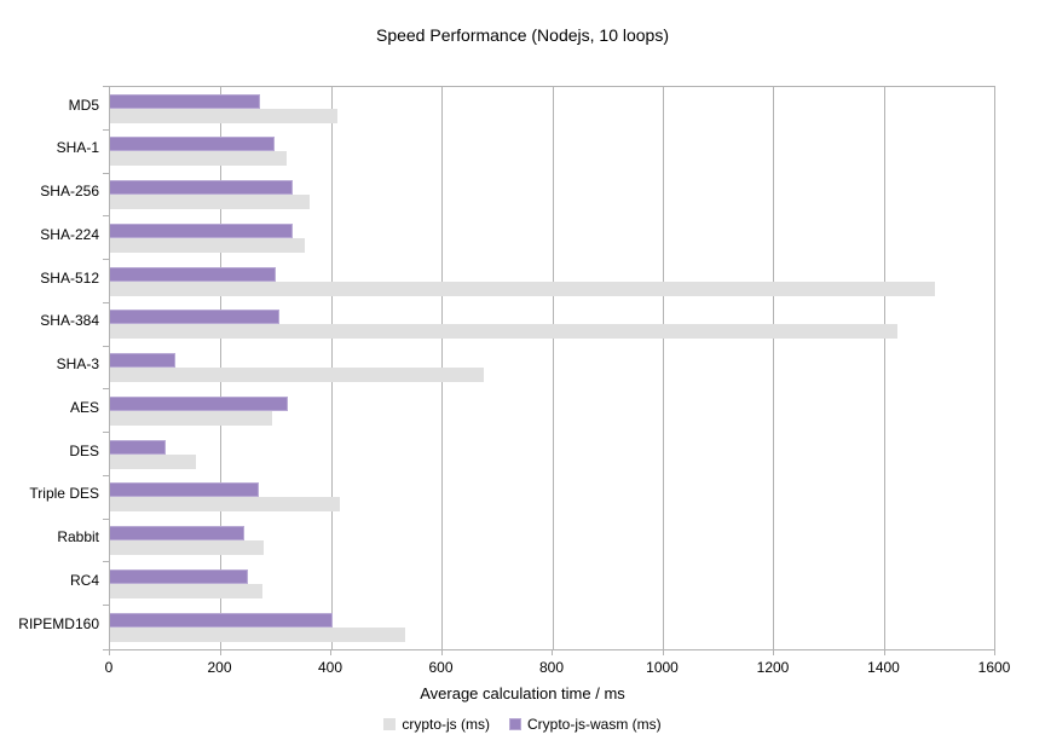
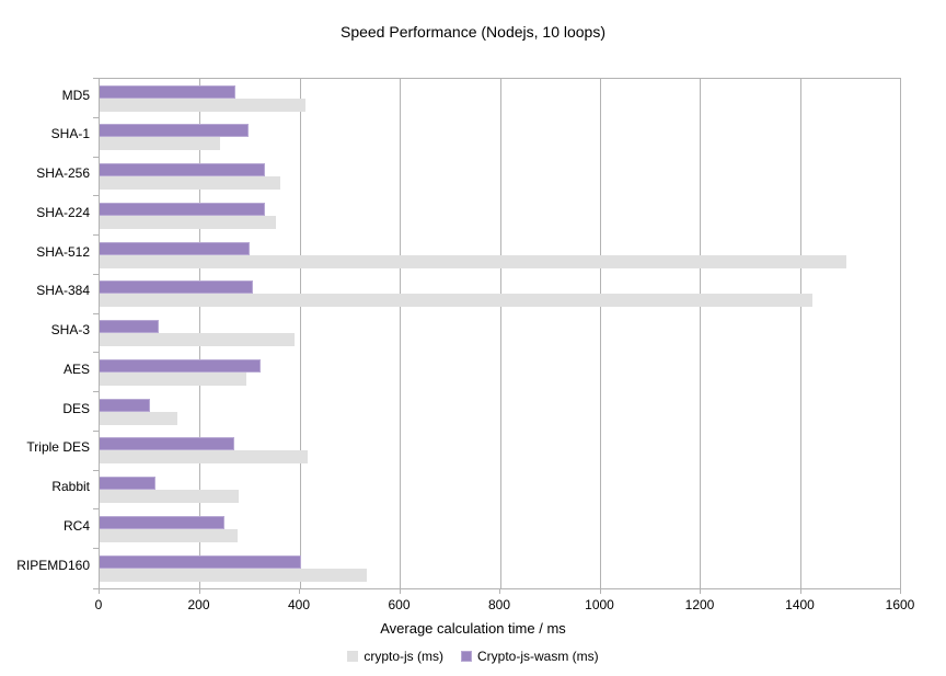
crypto-js (ms)/SHA-1: 320 -> 240
crypto-js (ms)/SHA-3: 680 -> 390
Crypto-js-wasm (ms)/Rabbit: 240 -> 110
